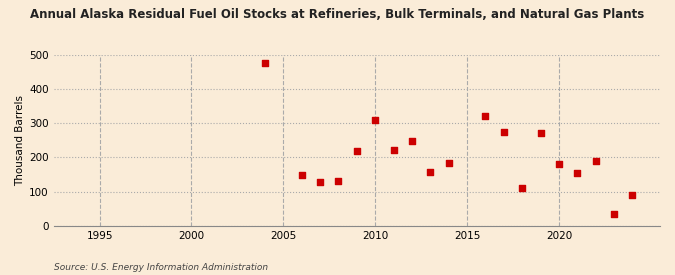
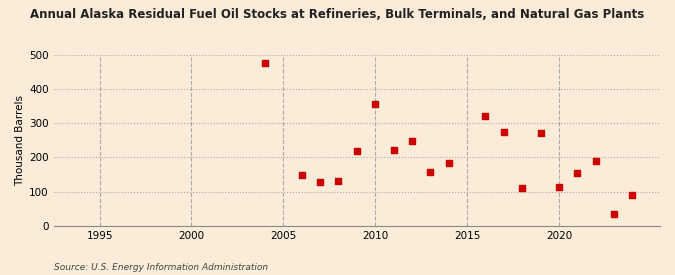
2010: 310 -> 355
2020: 182 -> 115
